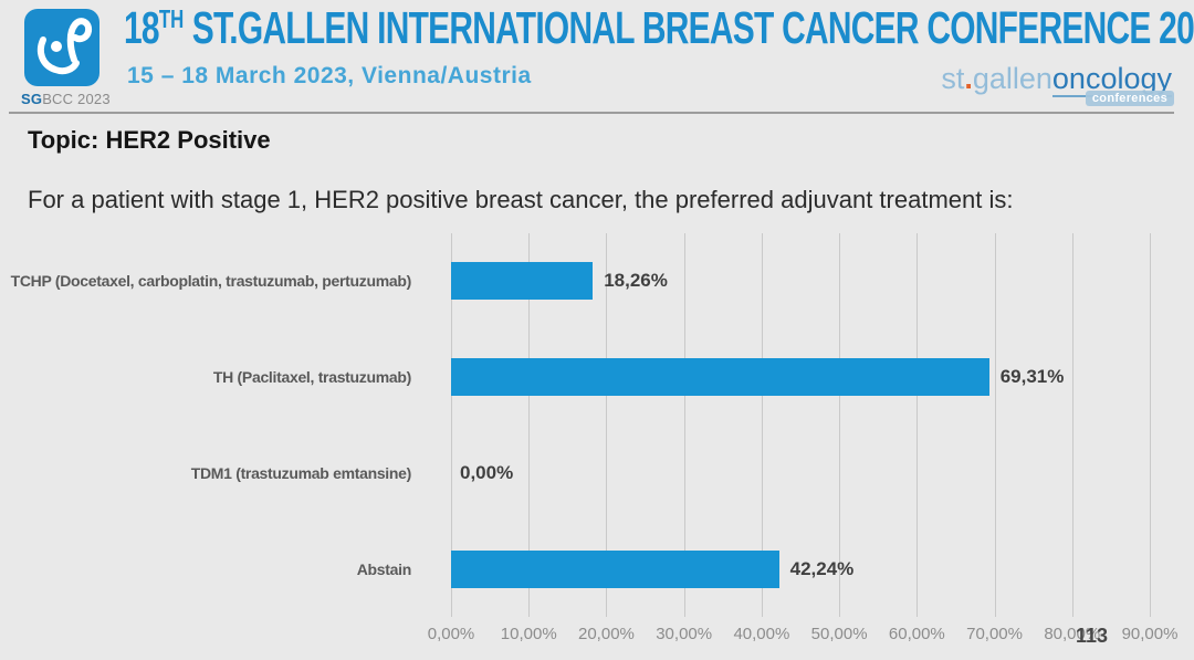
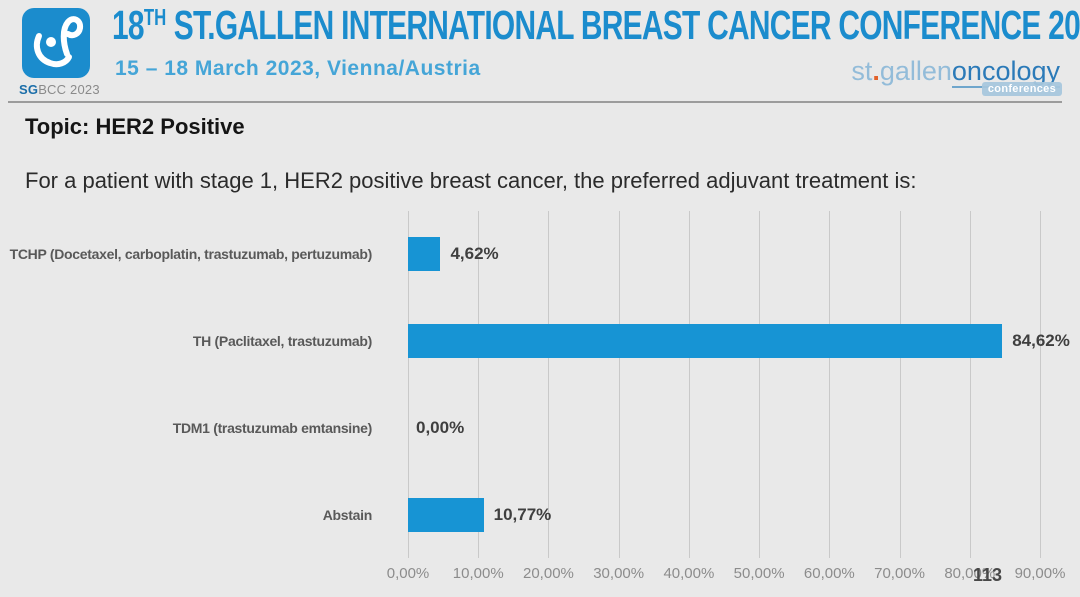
TCHP (Docetaxel, carboplatin, trastuzumab, pertuzumab): 18,26% -> 4,62%
TH (Paclitaxel, trastuzumab): 69,31% -> 84,62%
Abstain: 42,24% -> 10,77%
